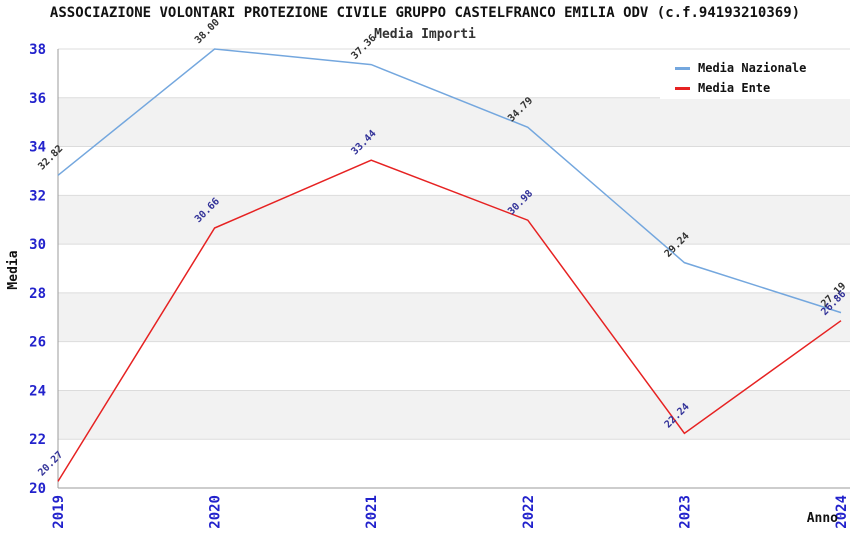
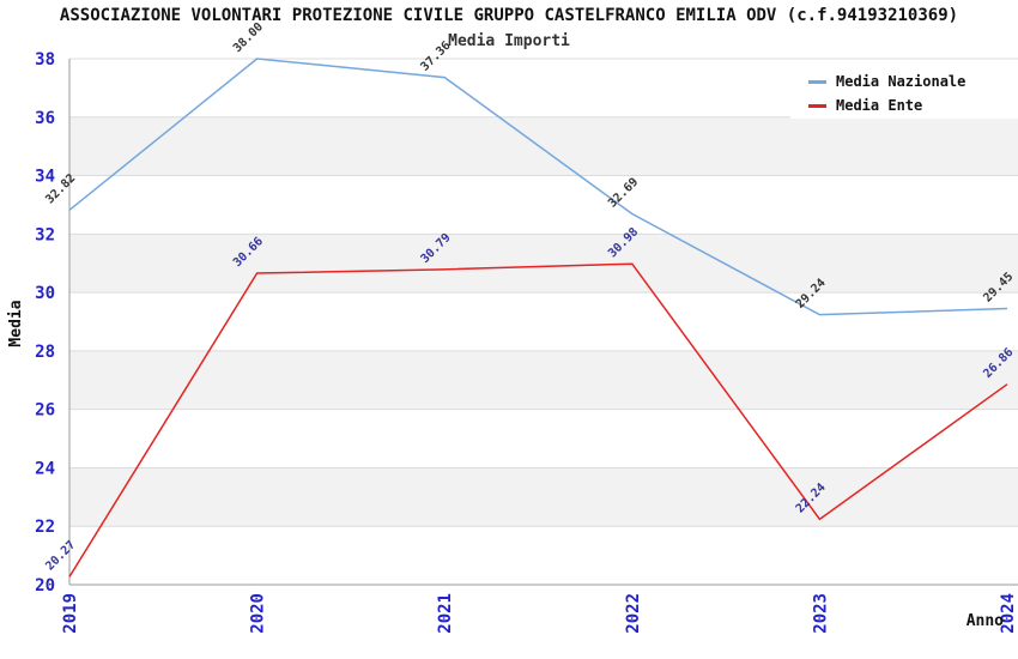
Media Ente/2021: 33.44 -> 30.79
Media Nazionale/2022: 34.79 -> 32.69
Media Nazionale/2024: 27.19 -> 29.45
